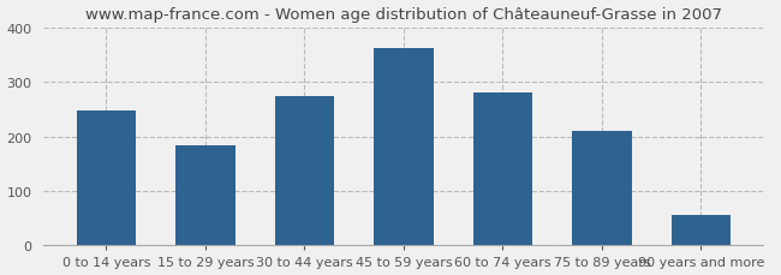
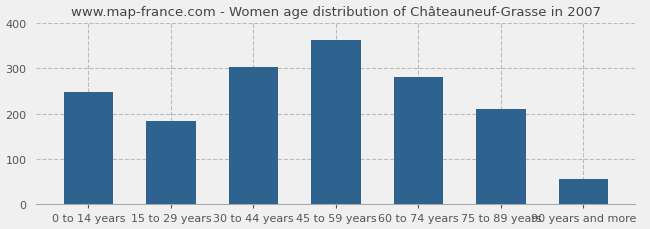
30 to 44 years: 275 -> 303
